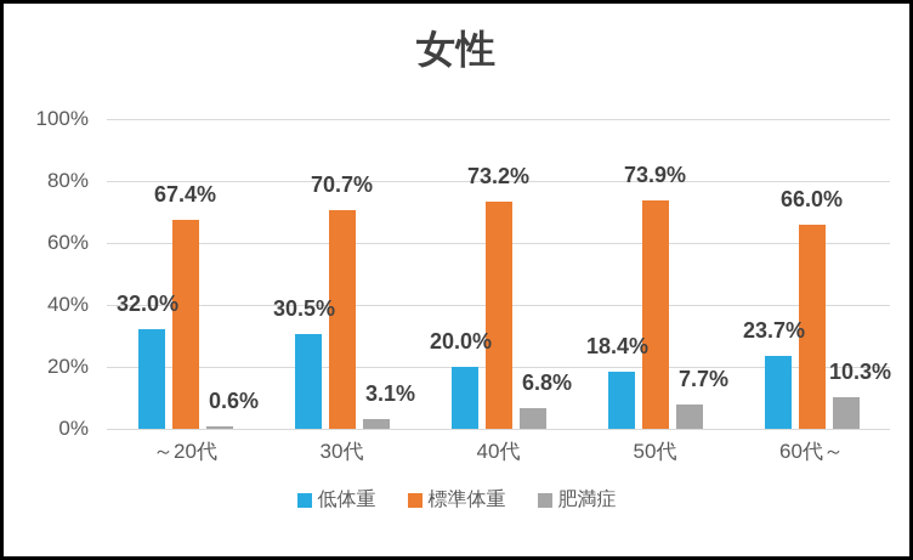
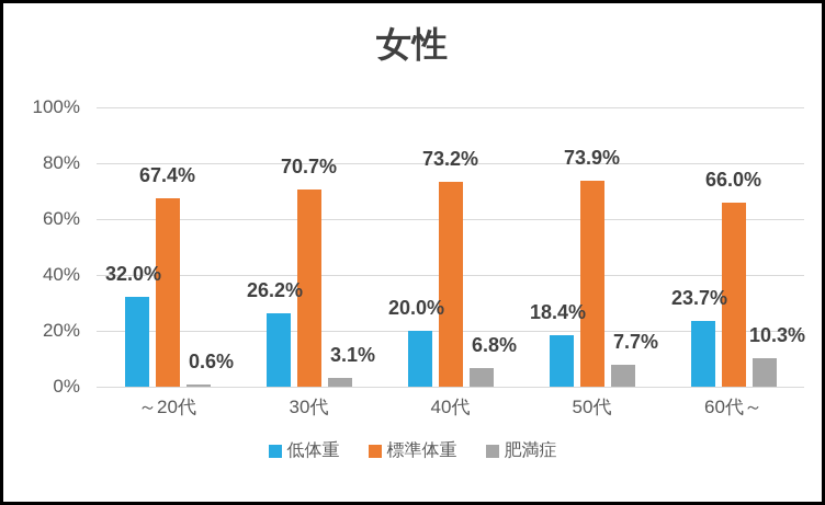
低体重/30代: 30.5% -> 26.2%
